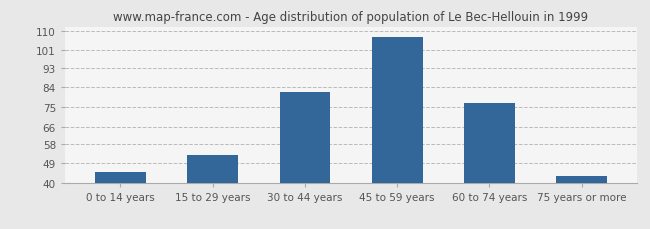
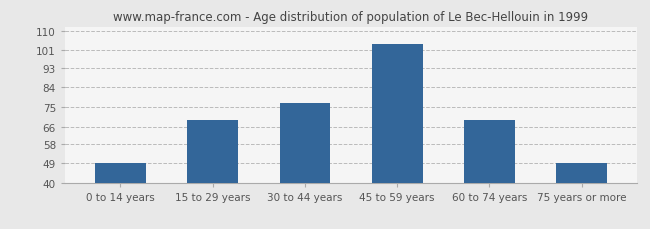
0 to 14 years: 45 -> 49
15 to 29 years: 53 -> 69
30 to 44 years: 82 -> 77
45 to 59 years: 107 -> 104
60 to 74 years: 77 -> 69
75 years or more: 43 -> 49
